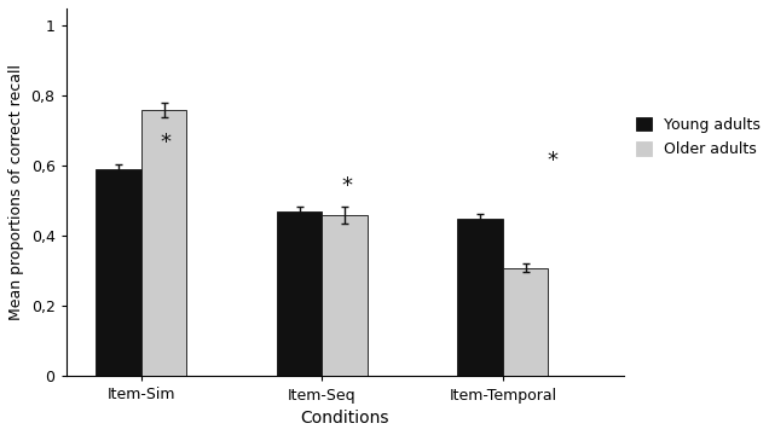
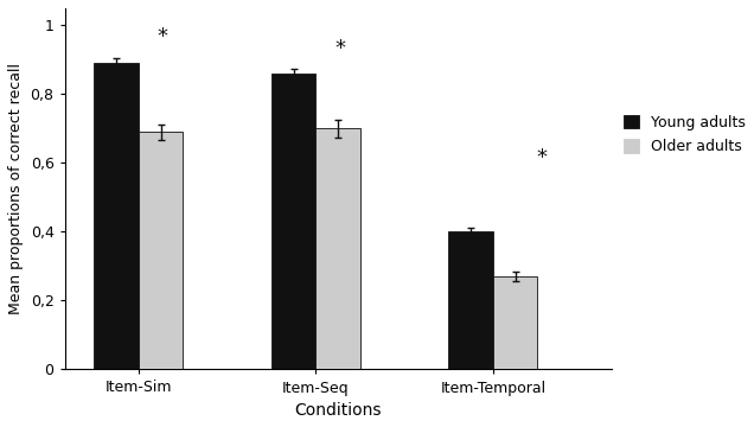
Young adults/Item-Sim: 0,59 -> 0,89
Older adults/Item-Sim: 0,76 -> 0,69
Young adults/Item-Seq: 0,47 -> 0,86
Older adults/Item-Seq: 0,46 -> 0,70
Young adults/Item-Temporal: 0,45 -> 0,40
Older adults/Item-Temporal: 0,31 -> 0,27
